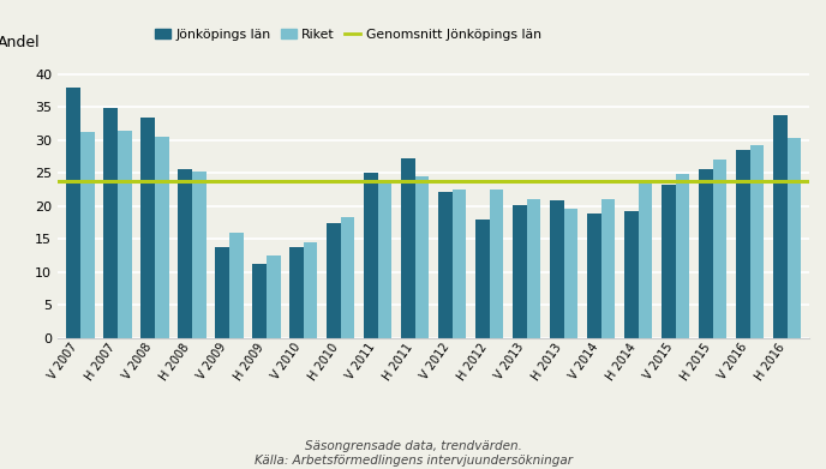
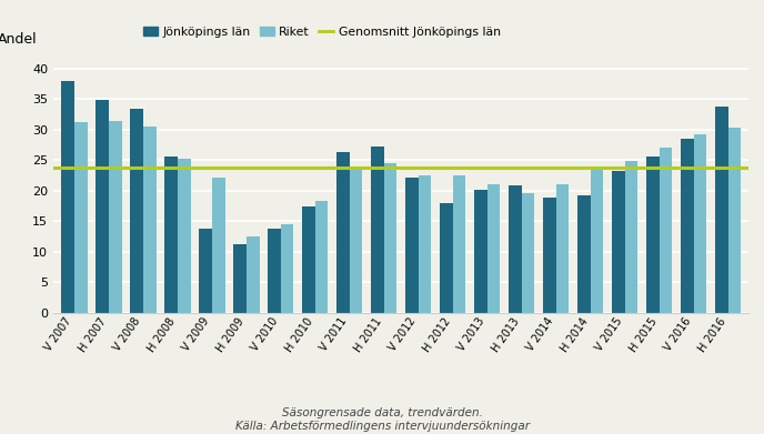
Riket/V 2009: 15.9 -> 22.2
Jönköpings län/V 2011: 25.0 -> 26.4
